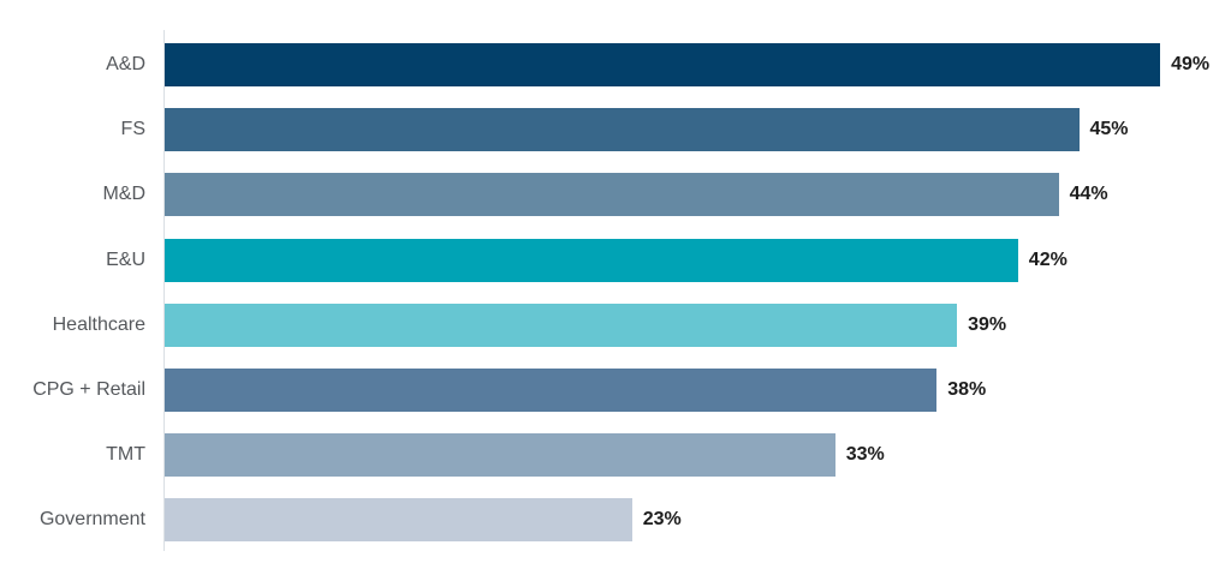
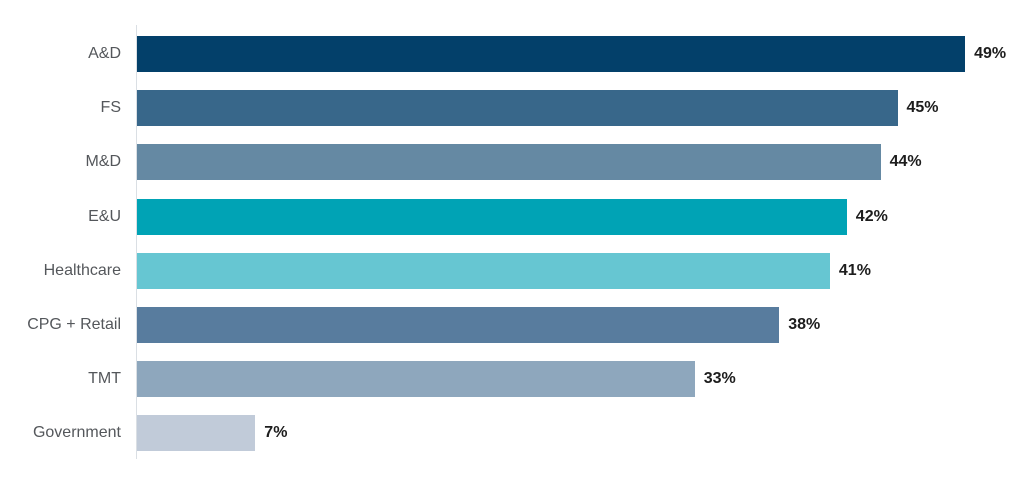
Healthcare: 39% -> 41%
Government: 23% -> 7%
